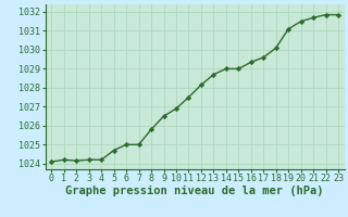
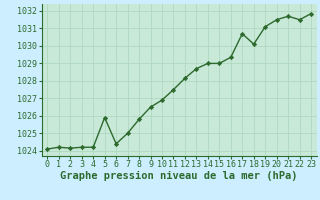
5: 1024.7 -> 1025.9
6: 1025.0 -> 1024.4
17: 1029.6 -> 1030.7
22: 1031.8 -> 1031.5
